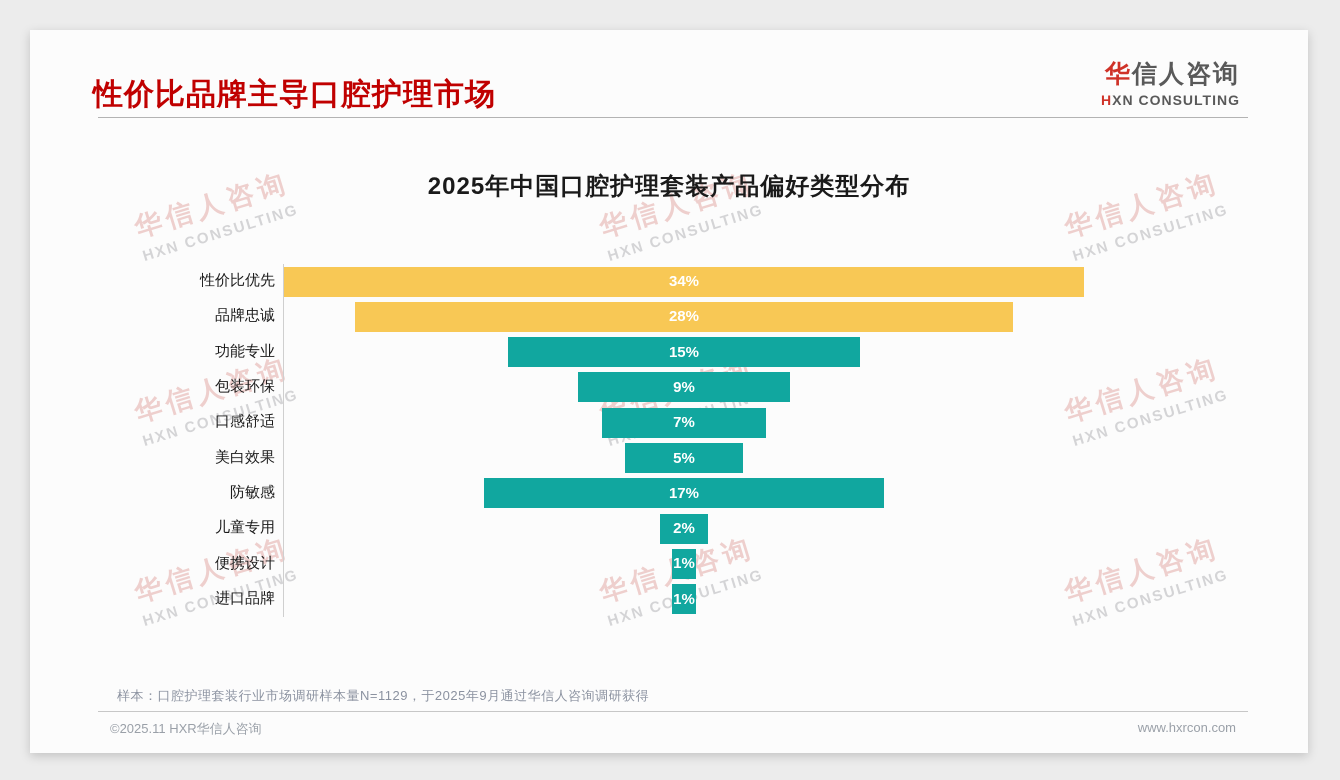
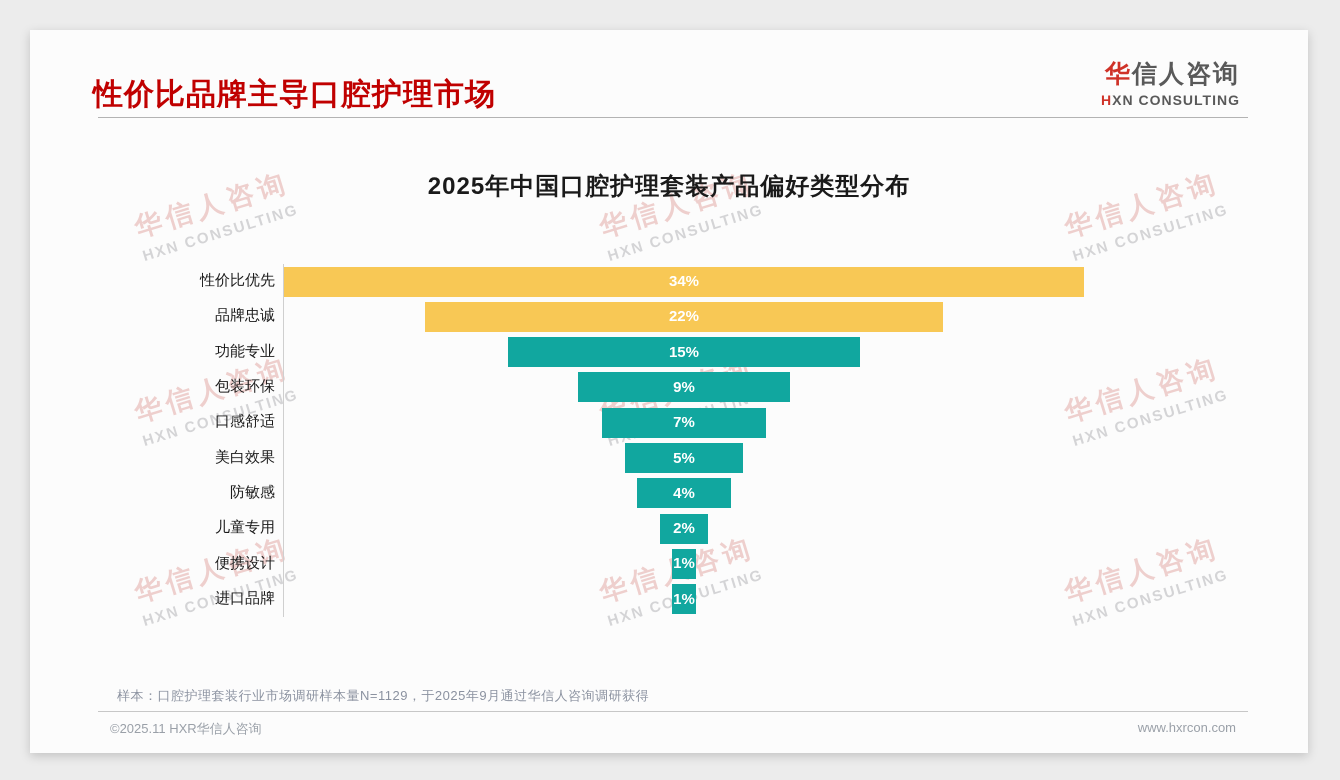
品牌忠诚: 28% -> 22%
防敏感: 17% -> 4%
